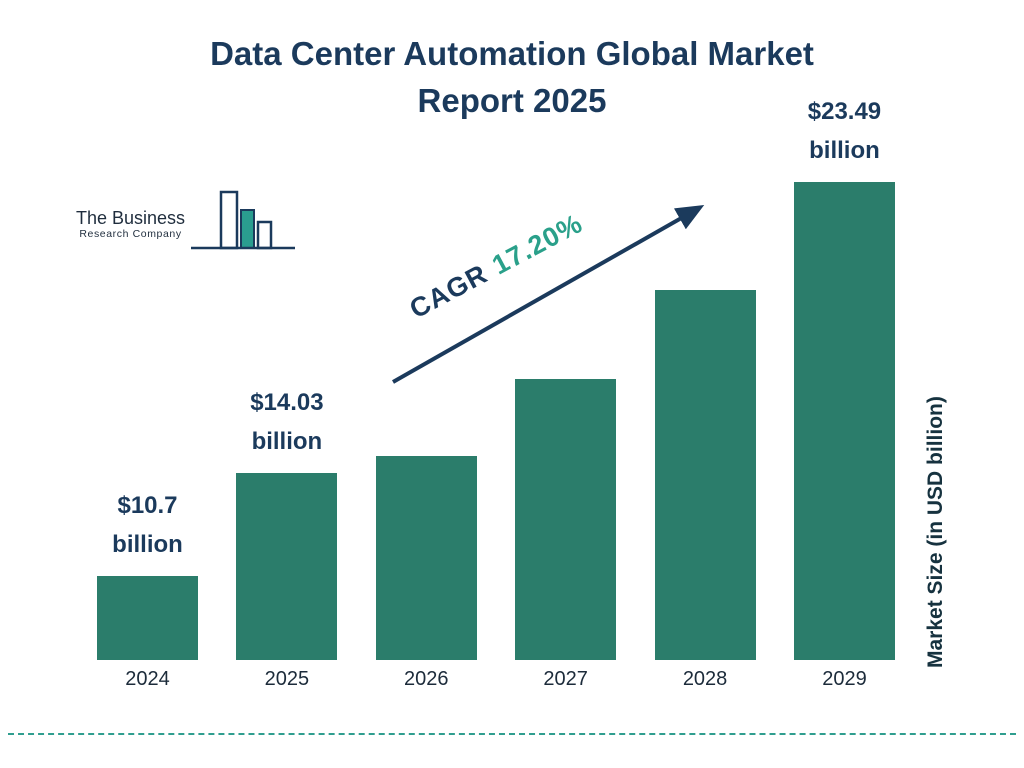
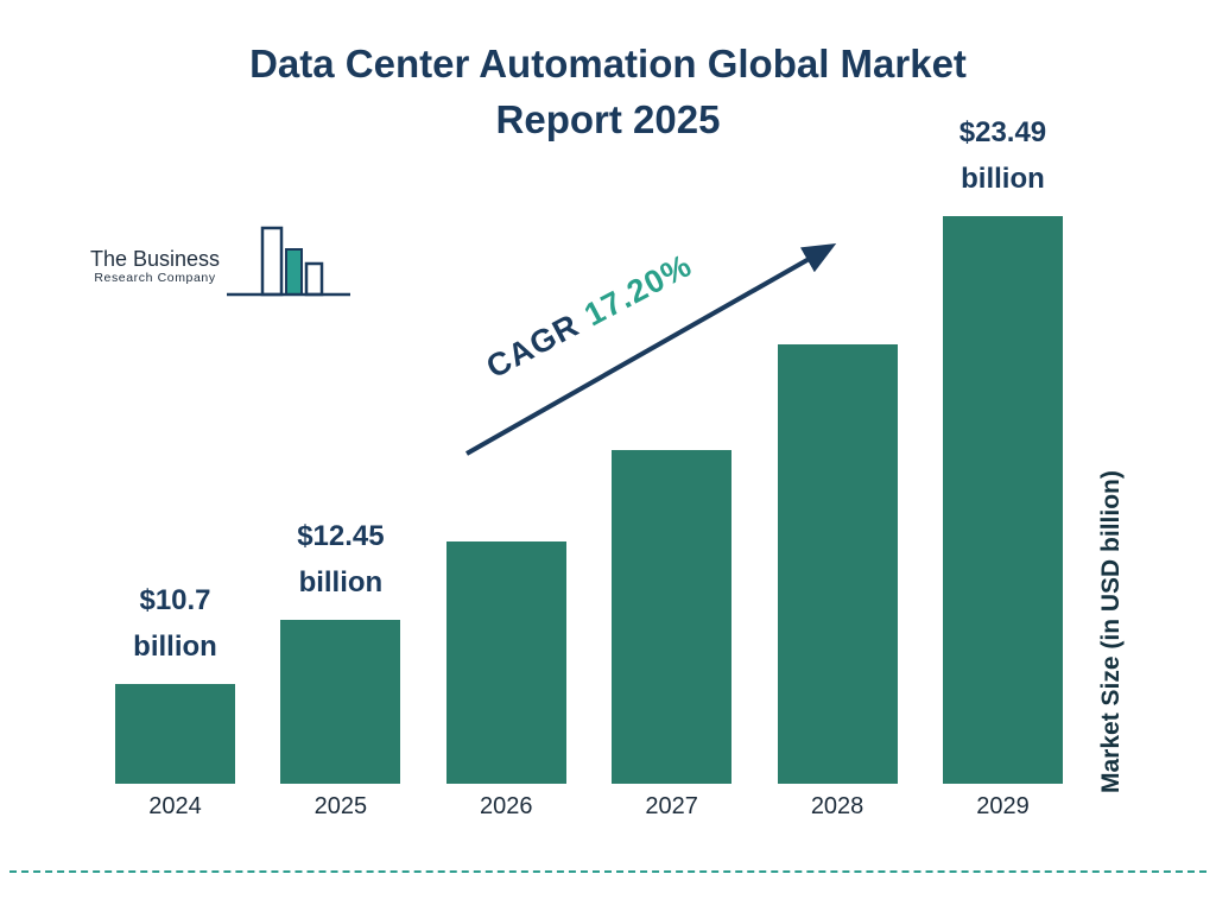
2025: $14.03 -> $12.45
